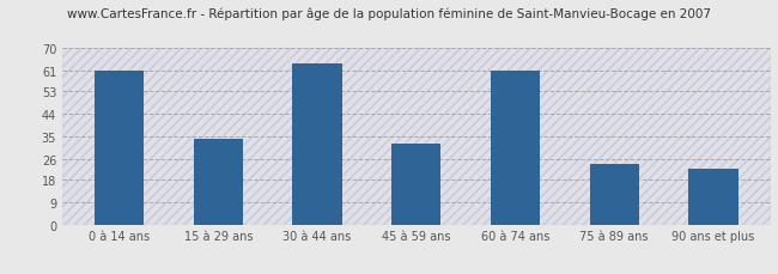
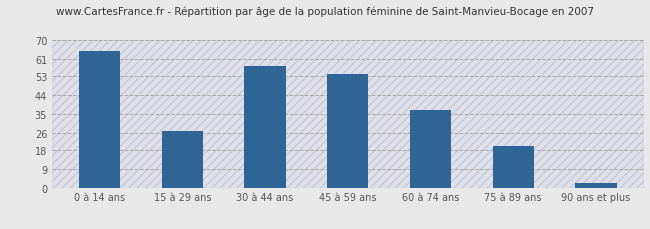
0 à 14 ans: 61 -> 65
15 à 29 ans: 34 -> 27
30 à 44 ans: 64 -> 58
45 à 59 ans: 32 -> 54
60 à 74 ans: 61 -> 37
75 à 89 ans: 24 -> 20
90 ans et plus: 22 -> 2
